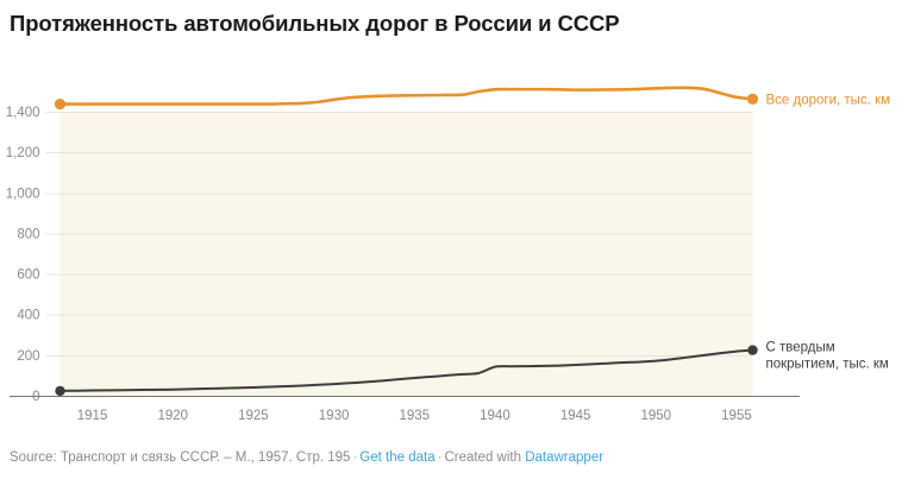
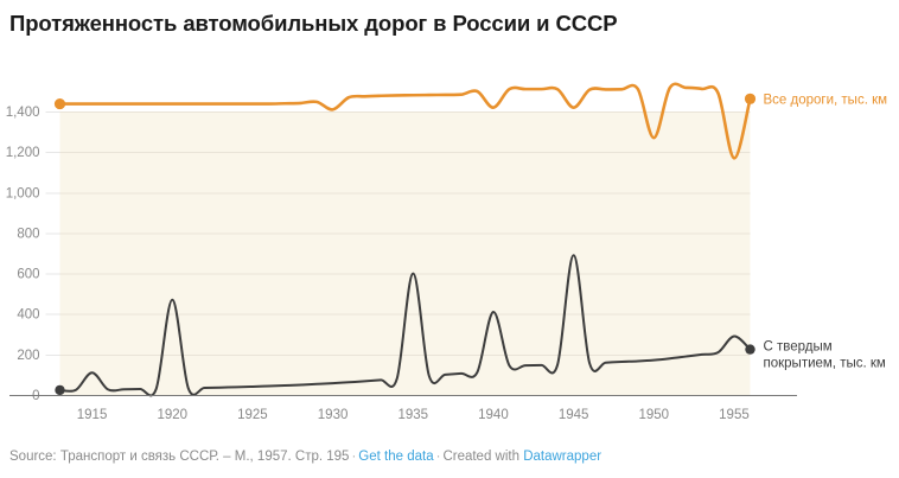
С твердым покрытием, тыс. км/1915: 30 -> 110
С твердым покрытием, тыс. км/1920: 30 -> 470
Все дороги, тыс. км/1930: 1460 -> 1410
С твердым покрытием, тыс. км/1935: 90 -> 600
Все дороги, тыс. км/1940: 1510 -> 1420
С твердым покрытием, тыс. км/1940: 140 -> 410
Все дороги, тыс. км/1945: 1510 -> 1420
С твердым покрытием, тыс. км/1945: 150 -> 690
Все дороги, тыс. км/1950: 1520 -> 1270
Все дороги, тыс. км/1955: 1470 -> 1170
С твердым покрытием, тыс. км/1955: 220 -> 290
